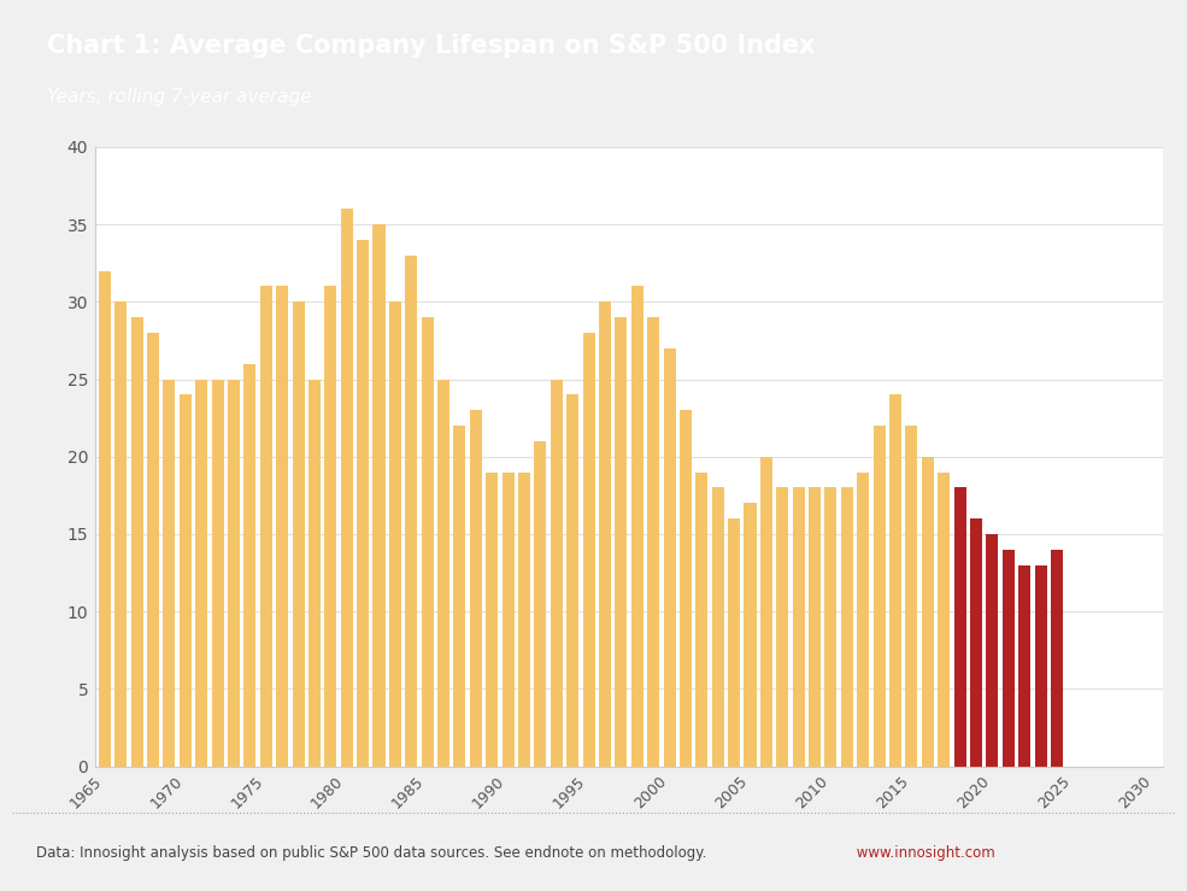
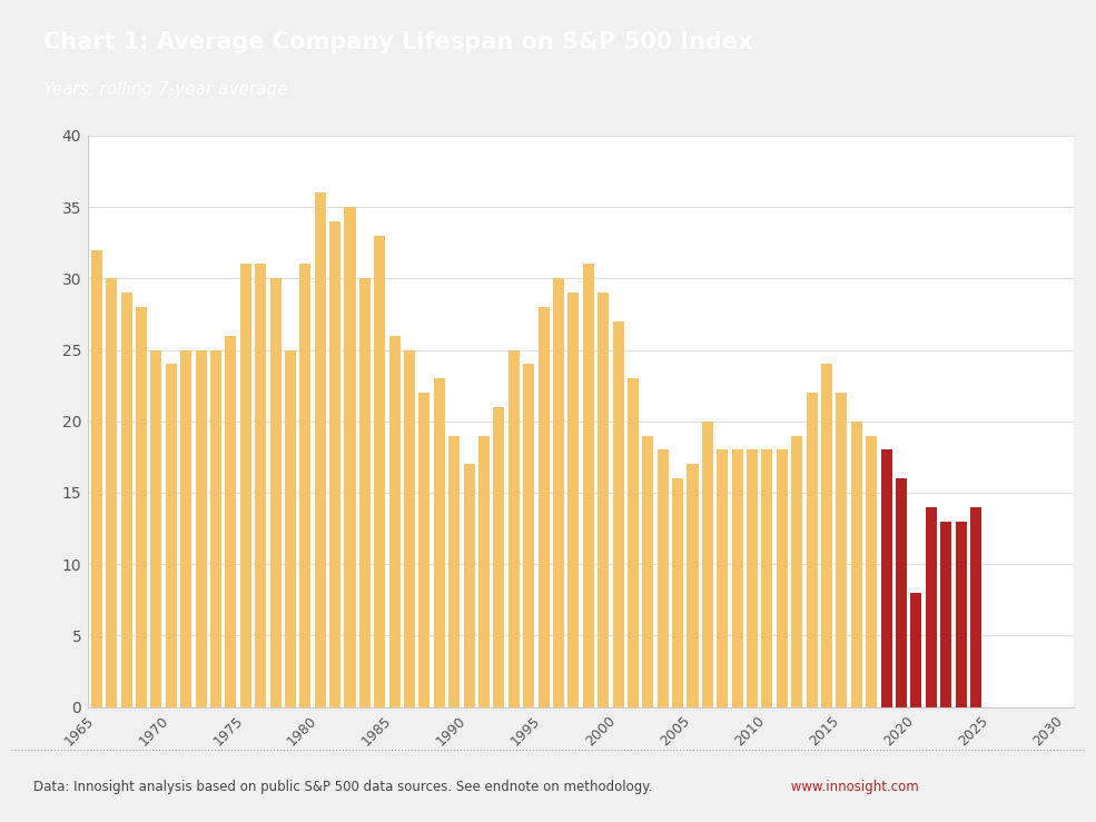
1985: 29 -> 26
1990: 19 -> 17
2020: 15 -> 8
